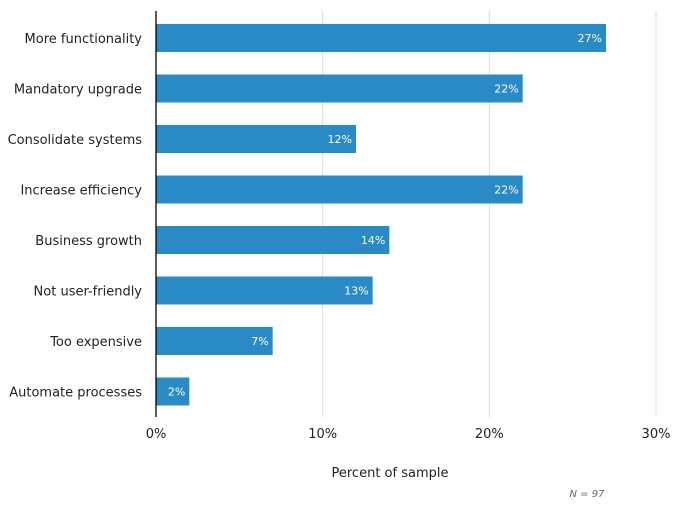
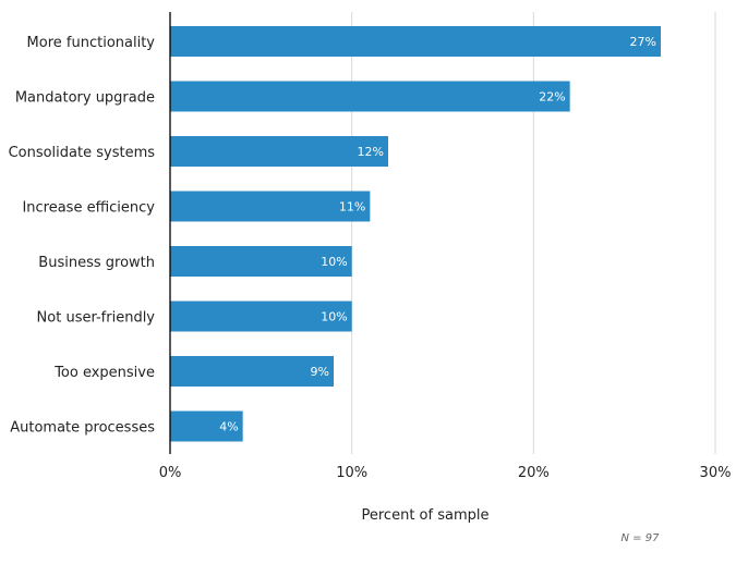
Increase efficiency: 22% -> 11%
Business growth: 14% -> 10%
Not user-friendly: 13% -> 10%
Too expensive: 7% -> 9%
Automate processes: 2% -> 4%
